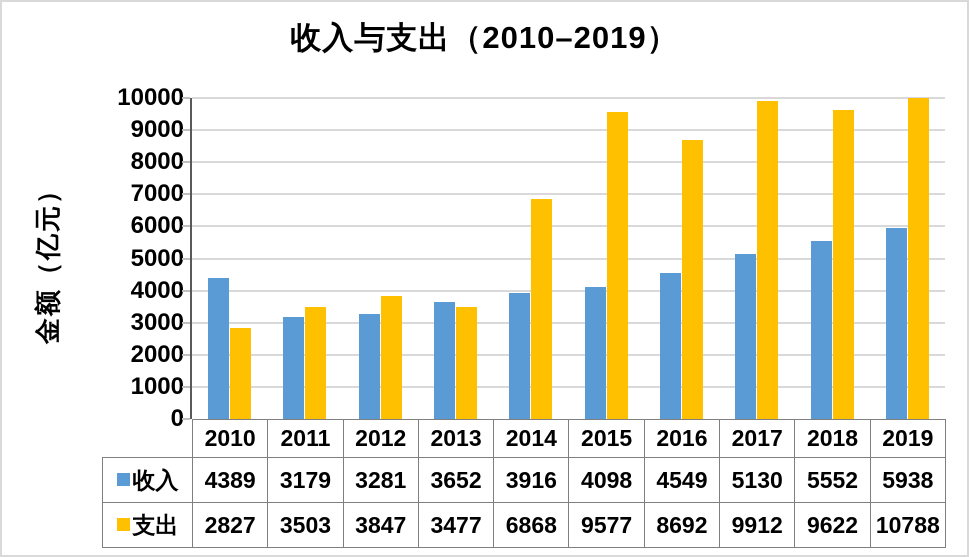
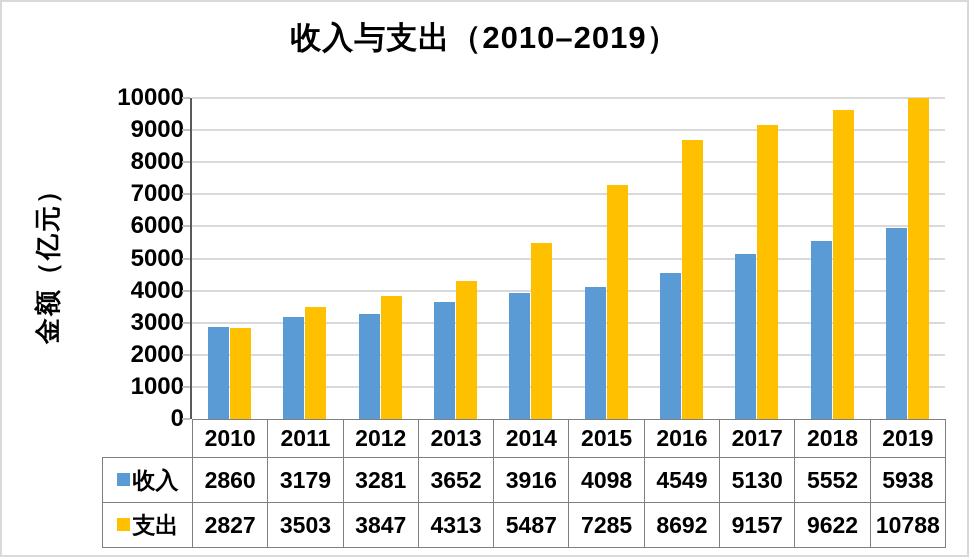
收入/2010: 4389 -> 2860
支出/2013: 3477 -> 4313
支出/2014: 6868 -> 5487
支出/2015: 9577 -> 7285
支出/2017: 9912 -> 9157
